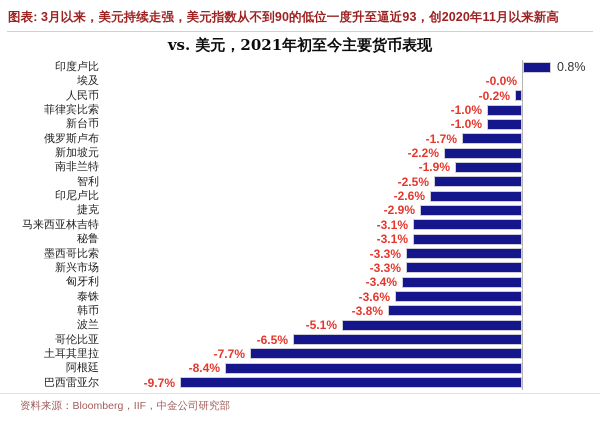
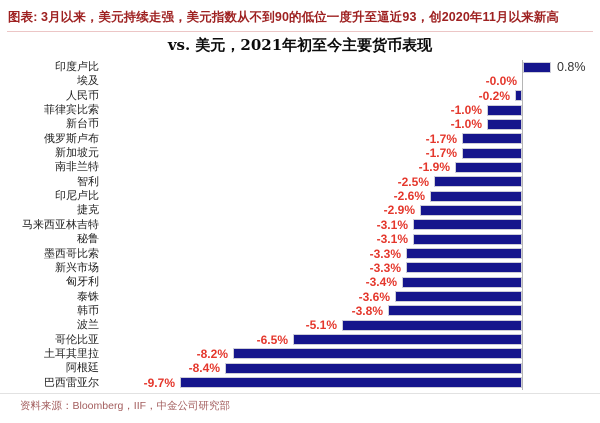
新加坡元: -2.2% -> -1.7%
土耳其里拉: -7.7% -> -8.2%
